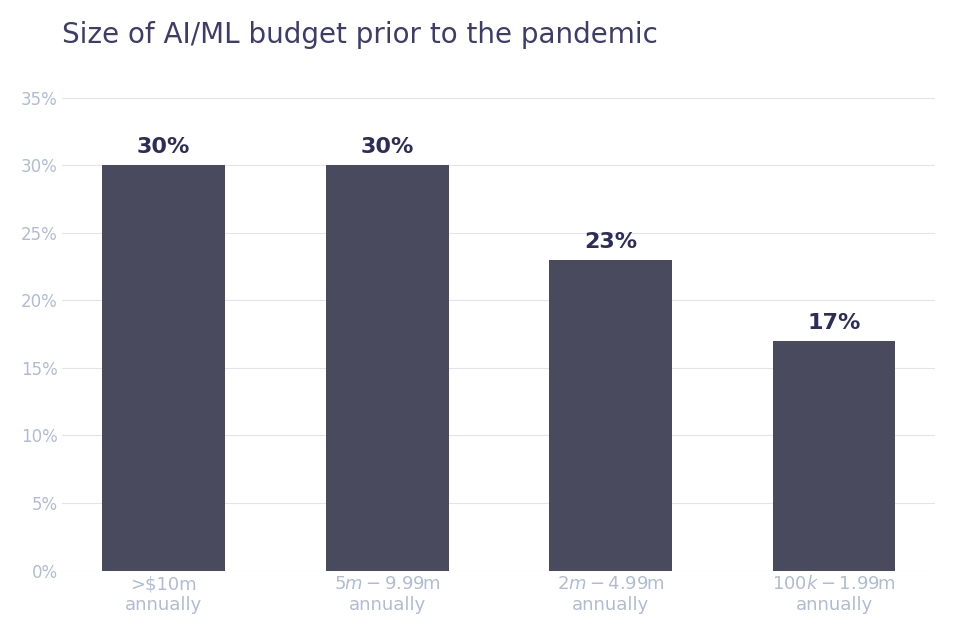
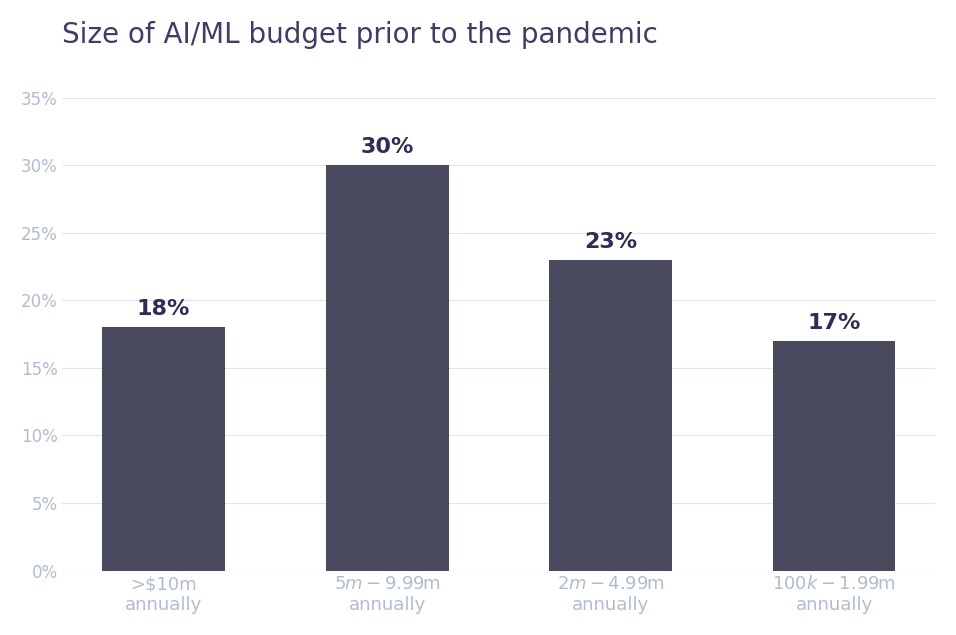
>$10m annually: 30% -> 18%
